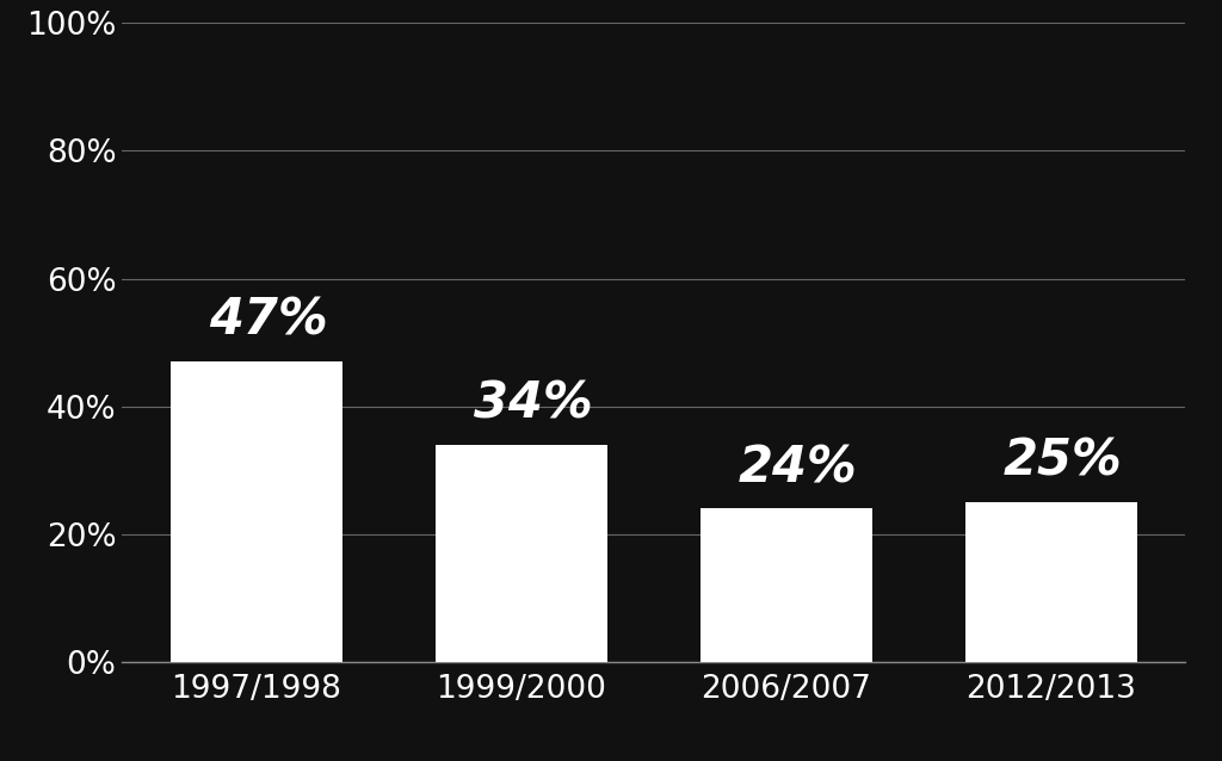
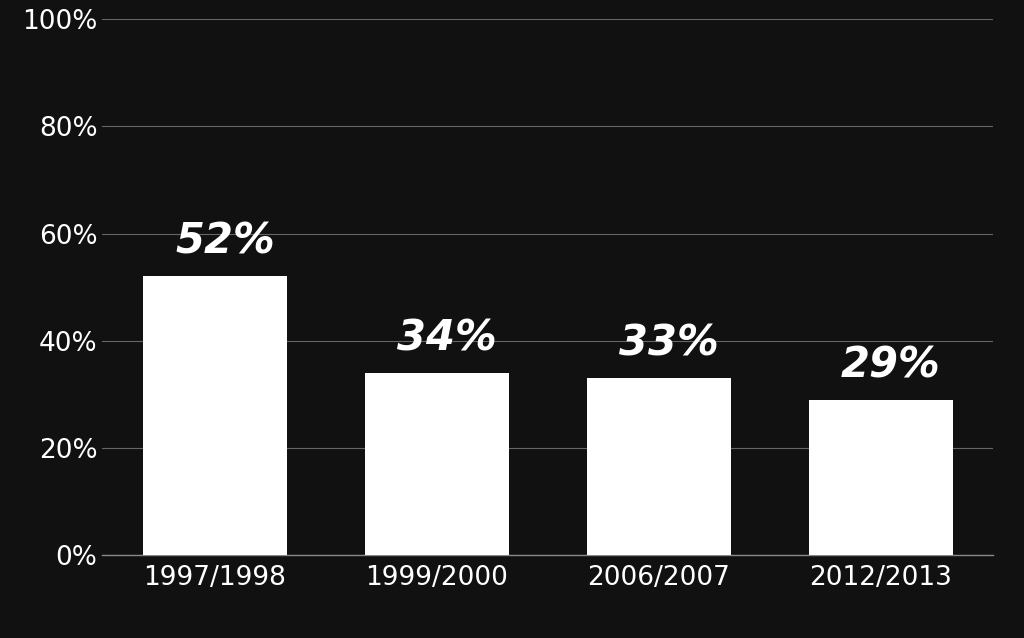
1997/1998: 47% -> 52%
2006/2007: 24% -> 33%
2012/2013: 25% -> 29%
